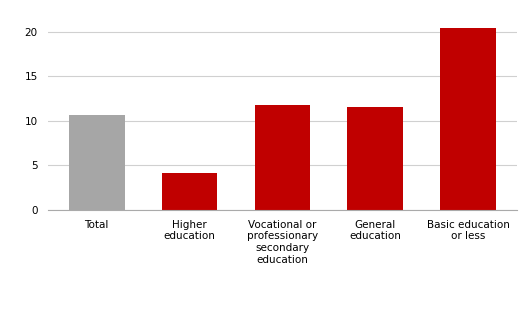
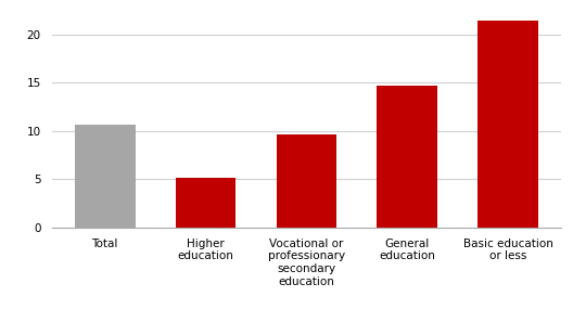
Higher education: 4.2 -> 5.2
Vocational or professionary secondary education: 11.8 -> 9.7
General education: 11.6 -> 14.7
Basic education or less: 20.4 -> 21.4
